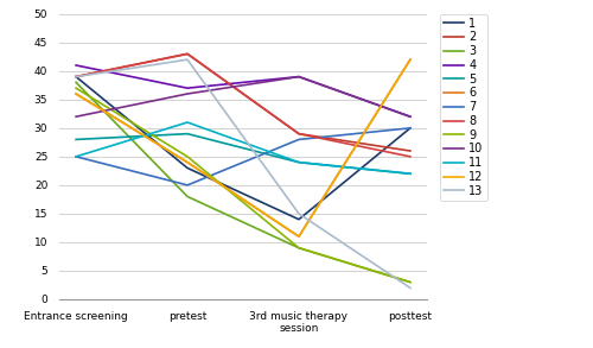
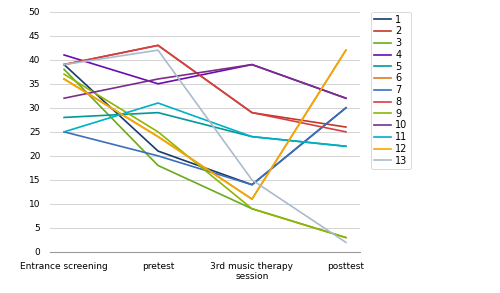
1/pretest: 23 -> 21
4/pretest: 37 -> 35
7/3rd music therapy session: 28 -> 14
